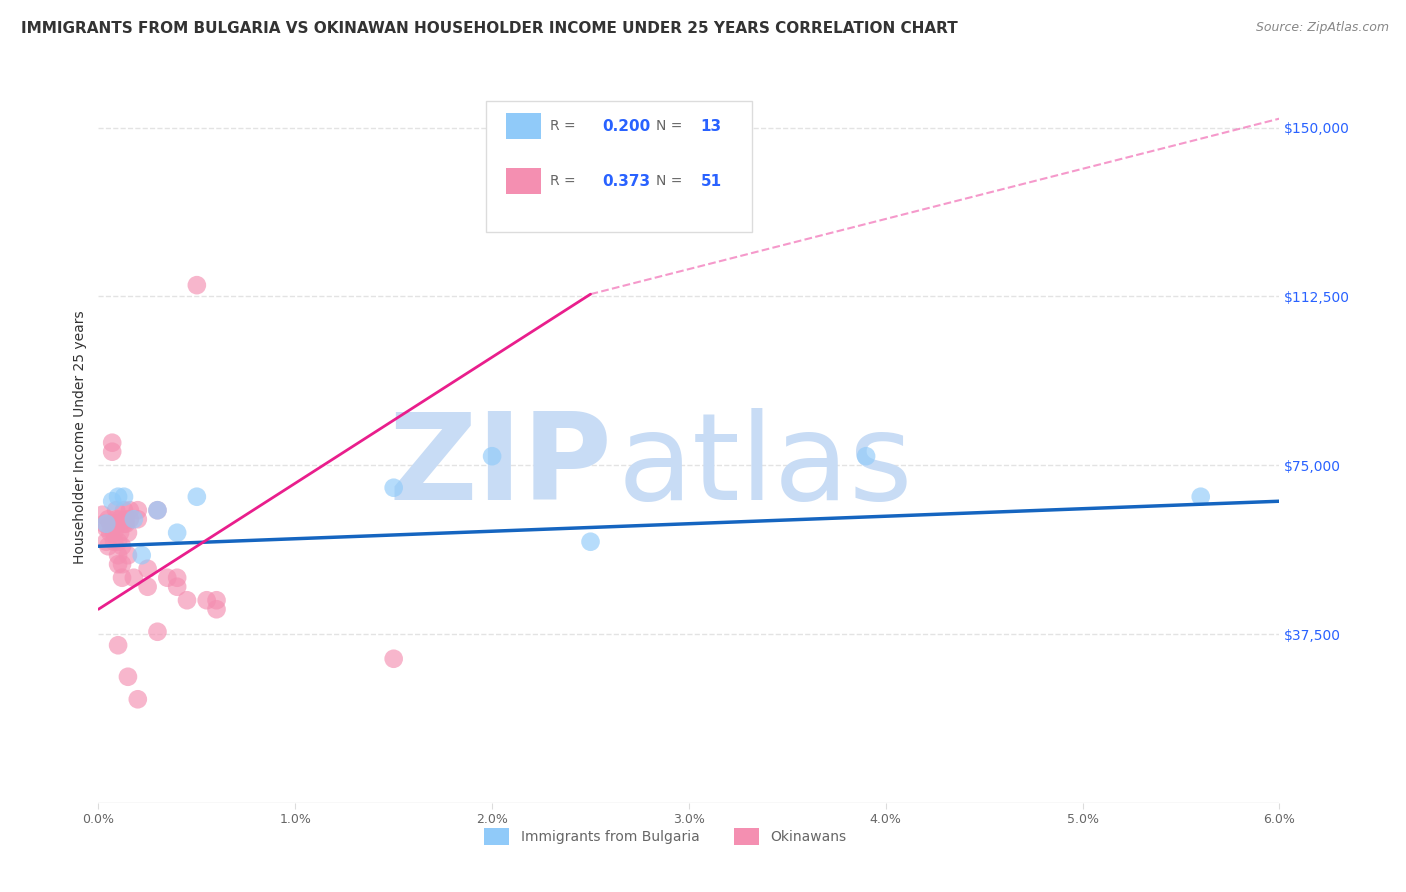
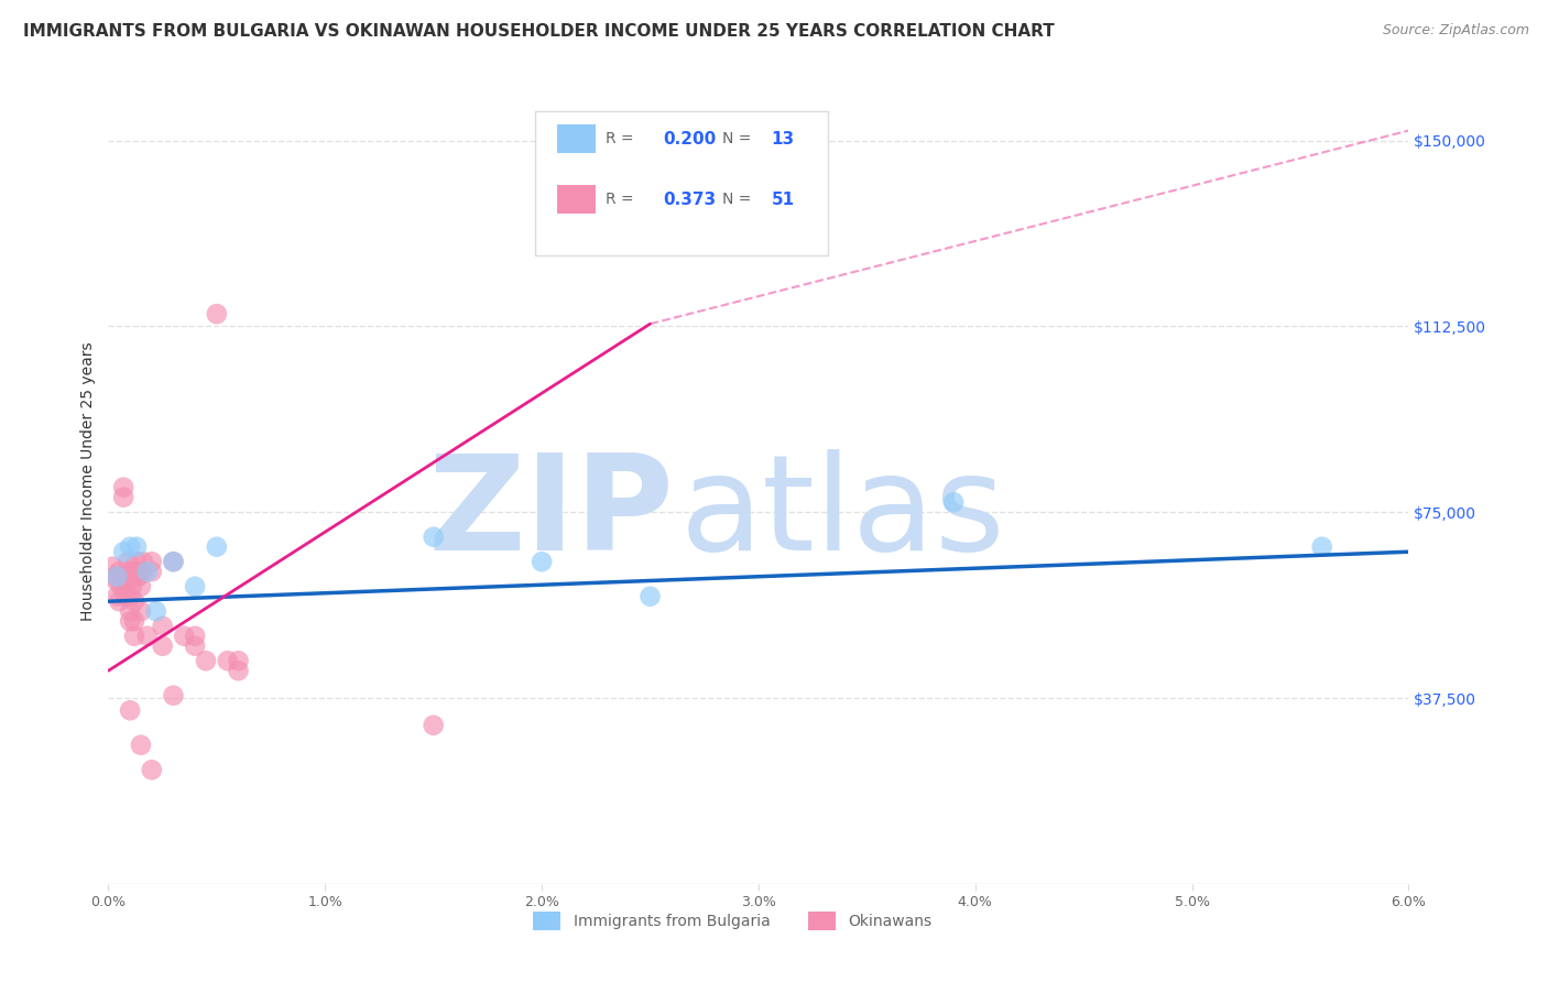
Immigrants from Bulgaria/2.0%: $77,000 -> $65,000
